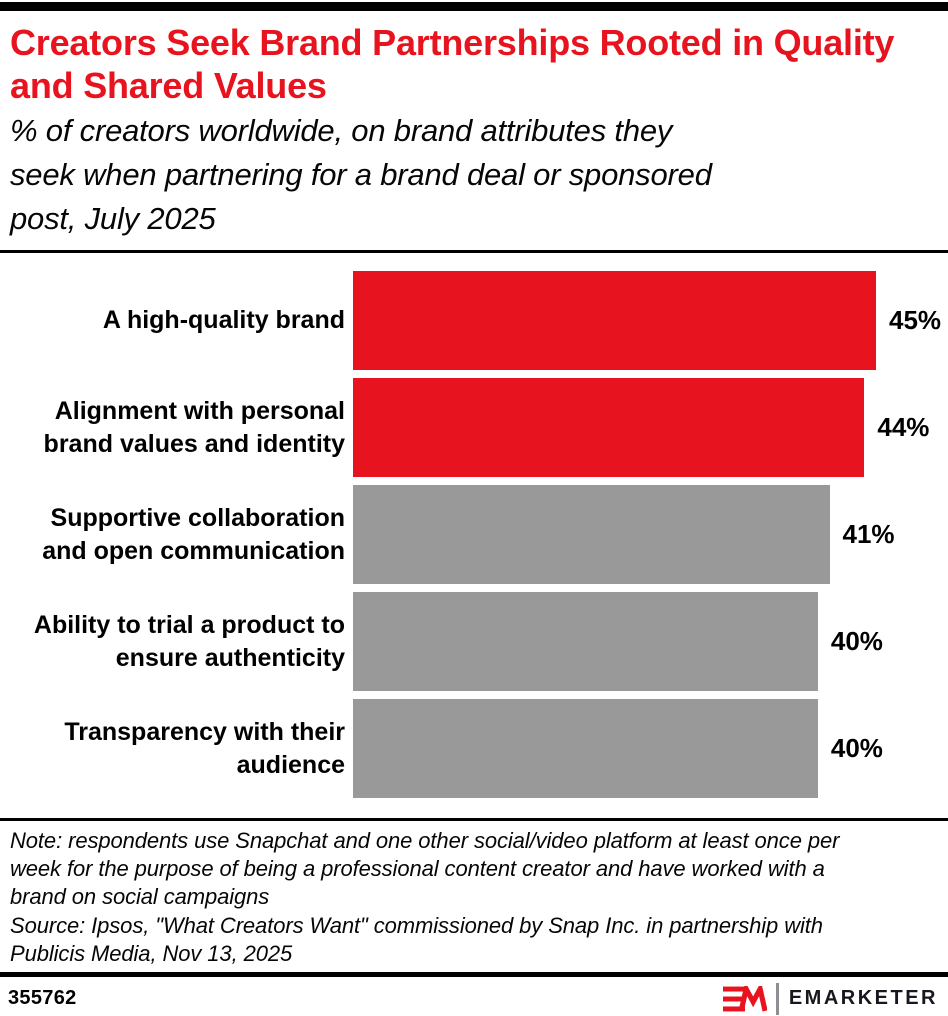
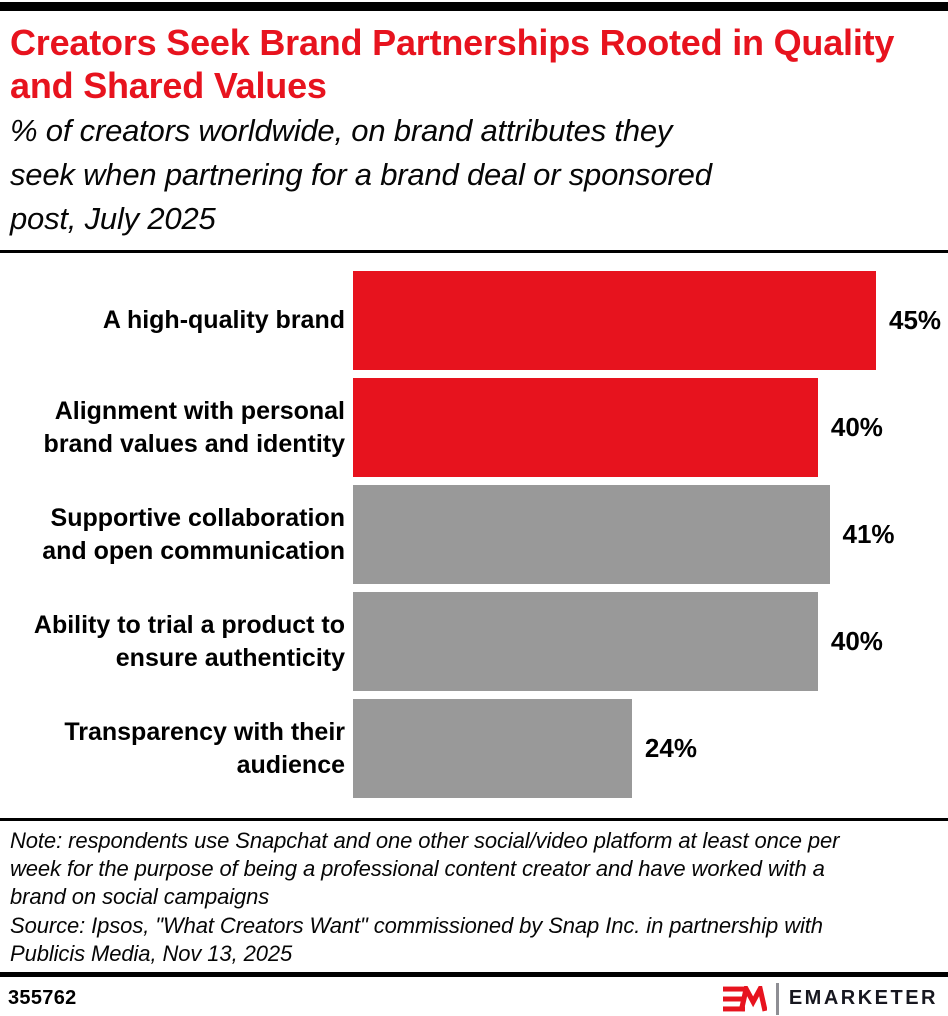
Alignment with personal brand values and identity: 44% -> 40%
Transparency with their audience: 40% -> 24%
